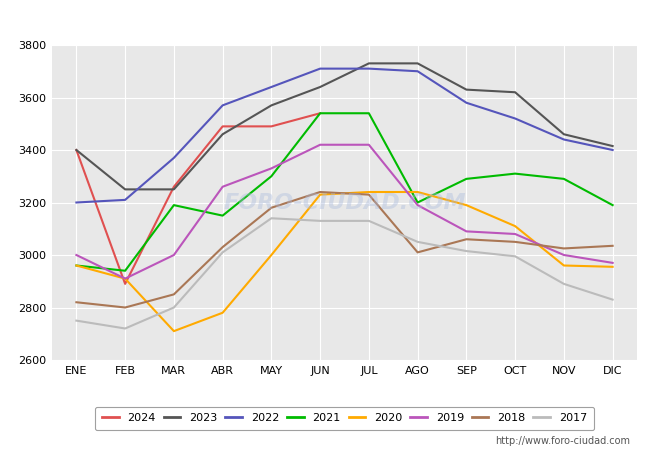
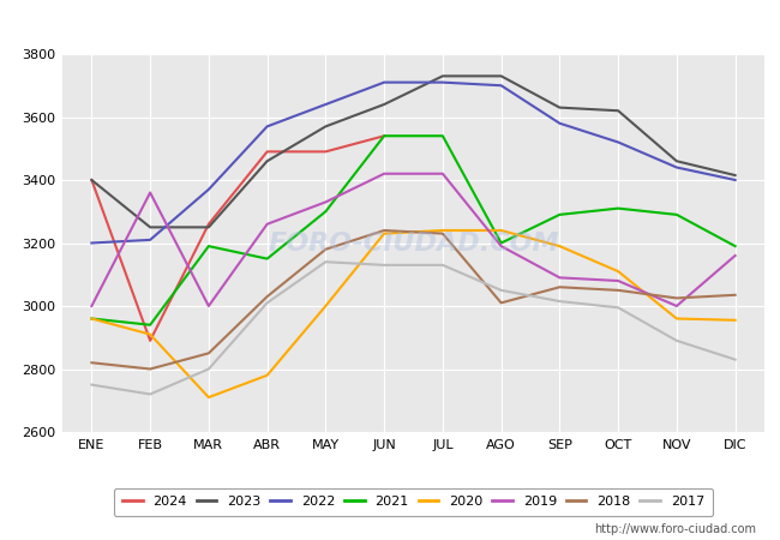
2019/FEB: 2910 -> 3360
2019/DIC: 2970 -> 3160
